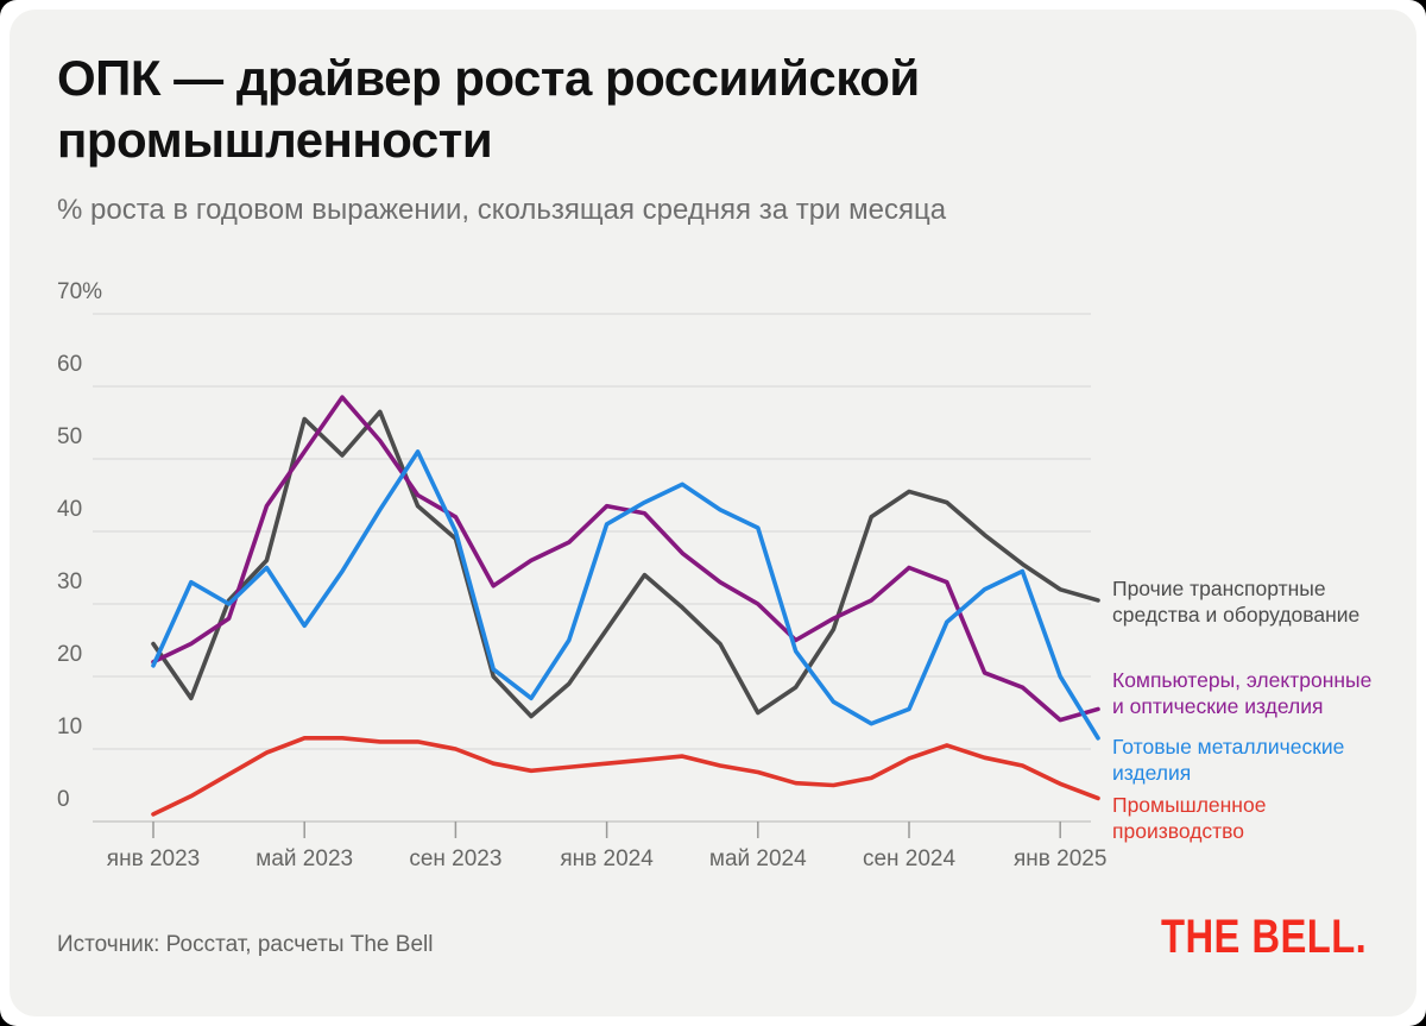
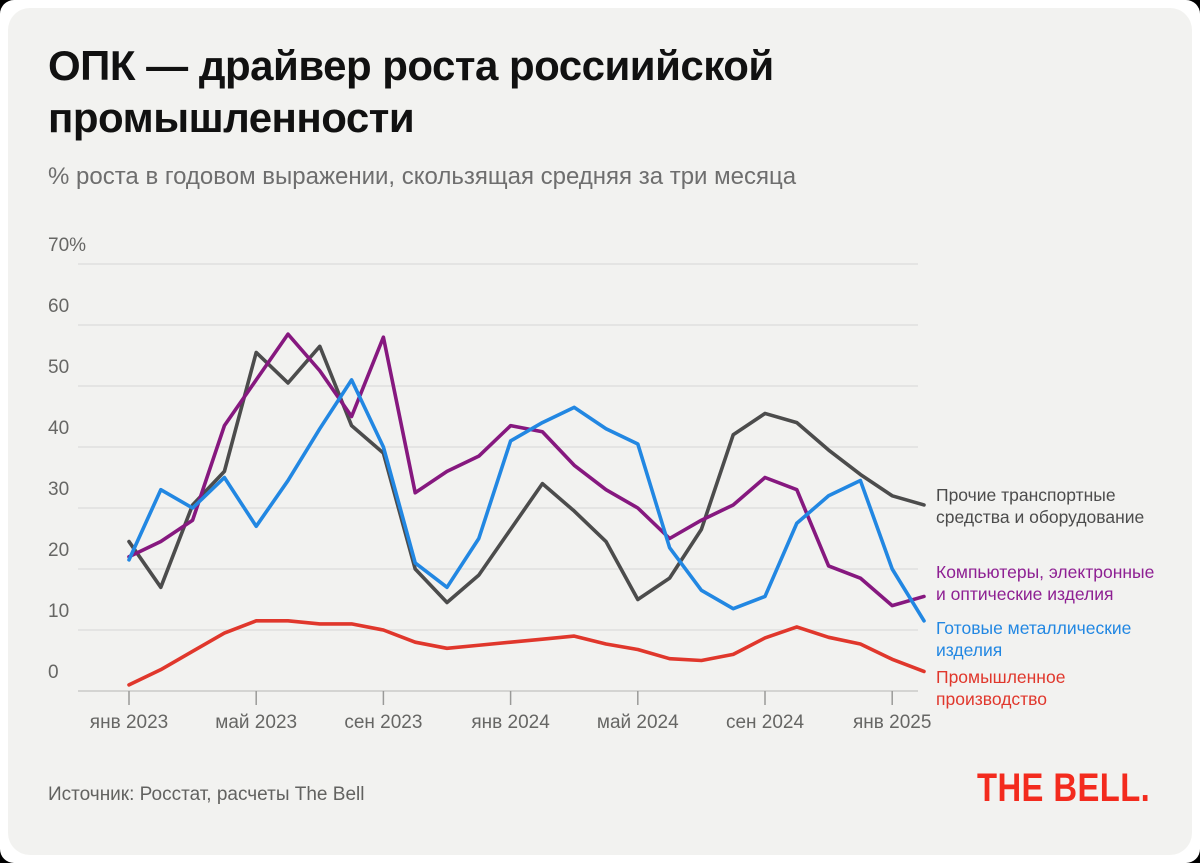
Компьютеры, электронные и оптические изделия/сен 2023: 42% -> 58%
